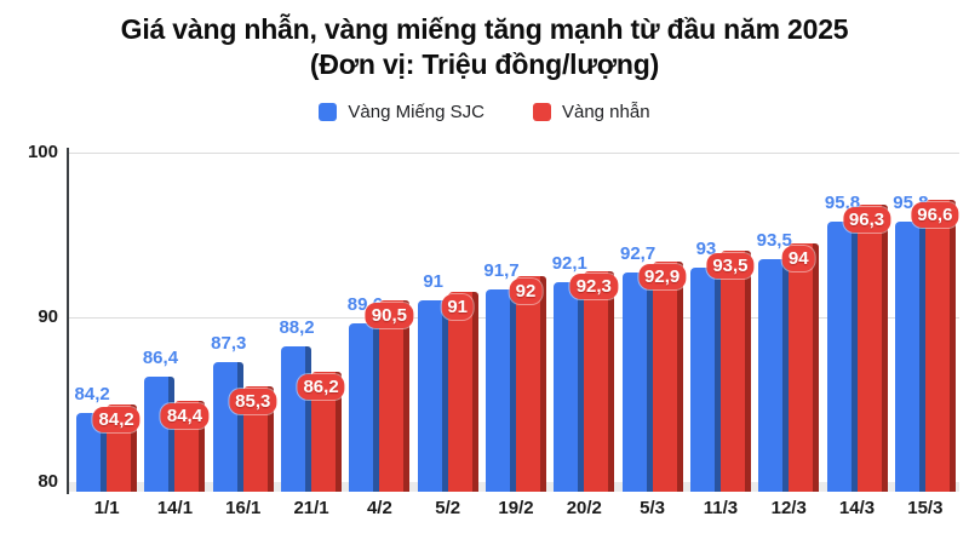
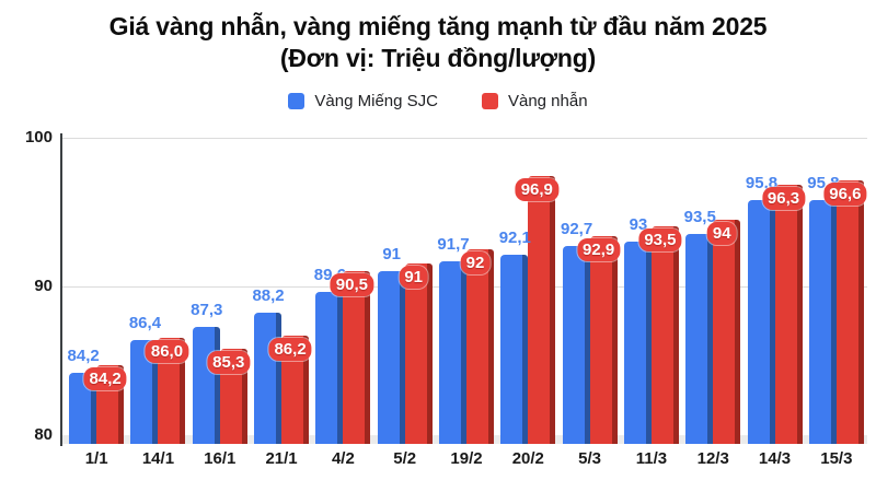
Vàng nhẫn/14/1: 84,4 -> 86,0
Vàng nhẫn/20/2: 92,3 -> 96,9
